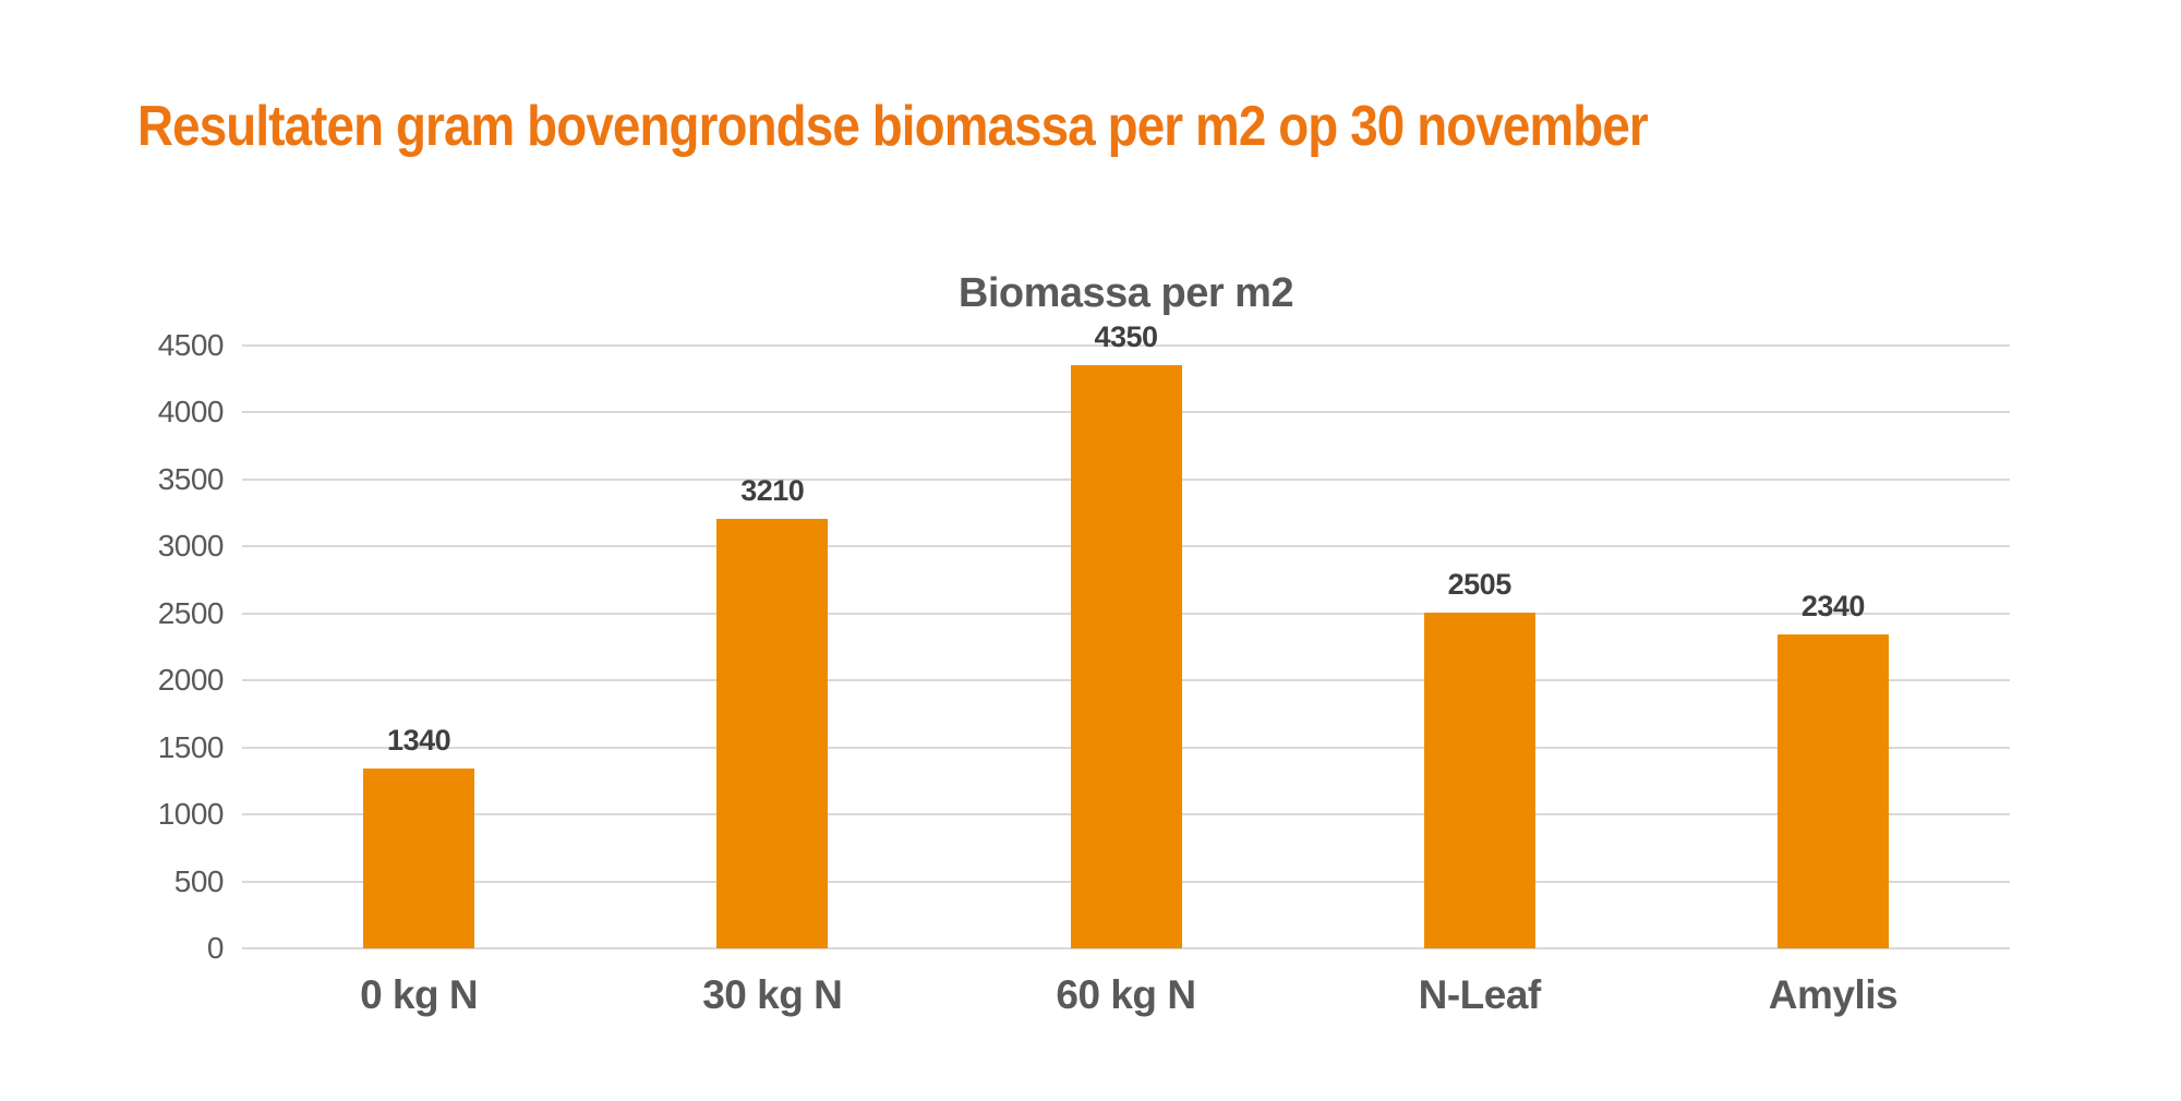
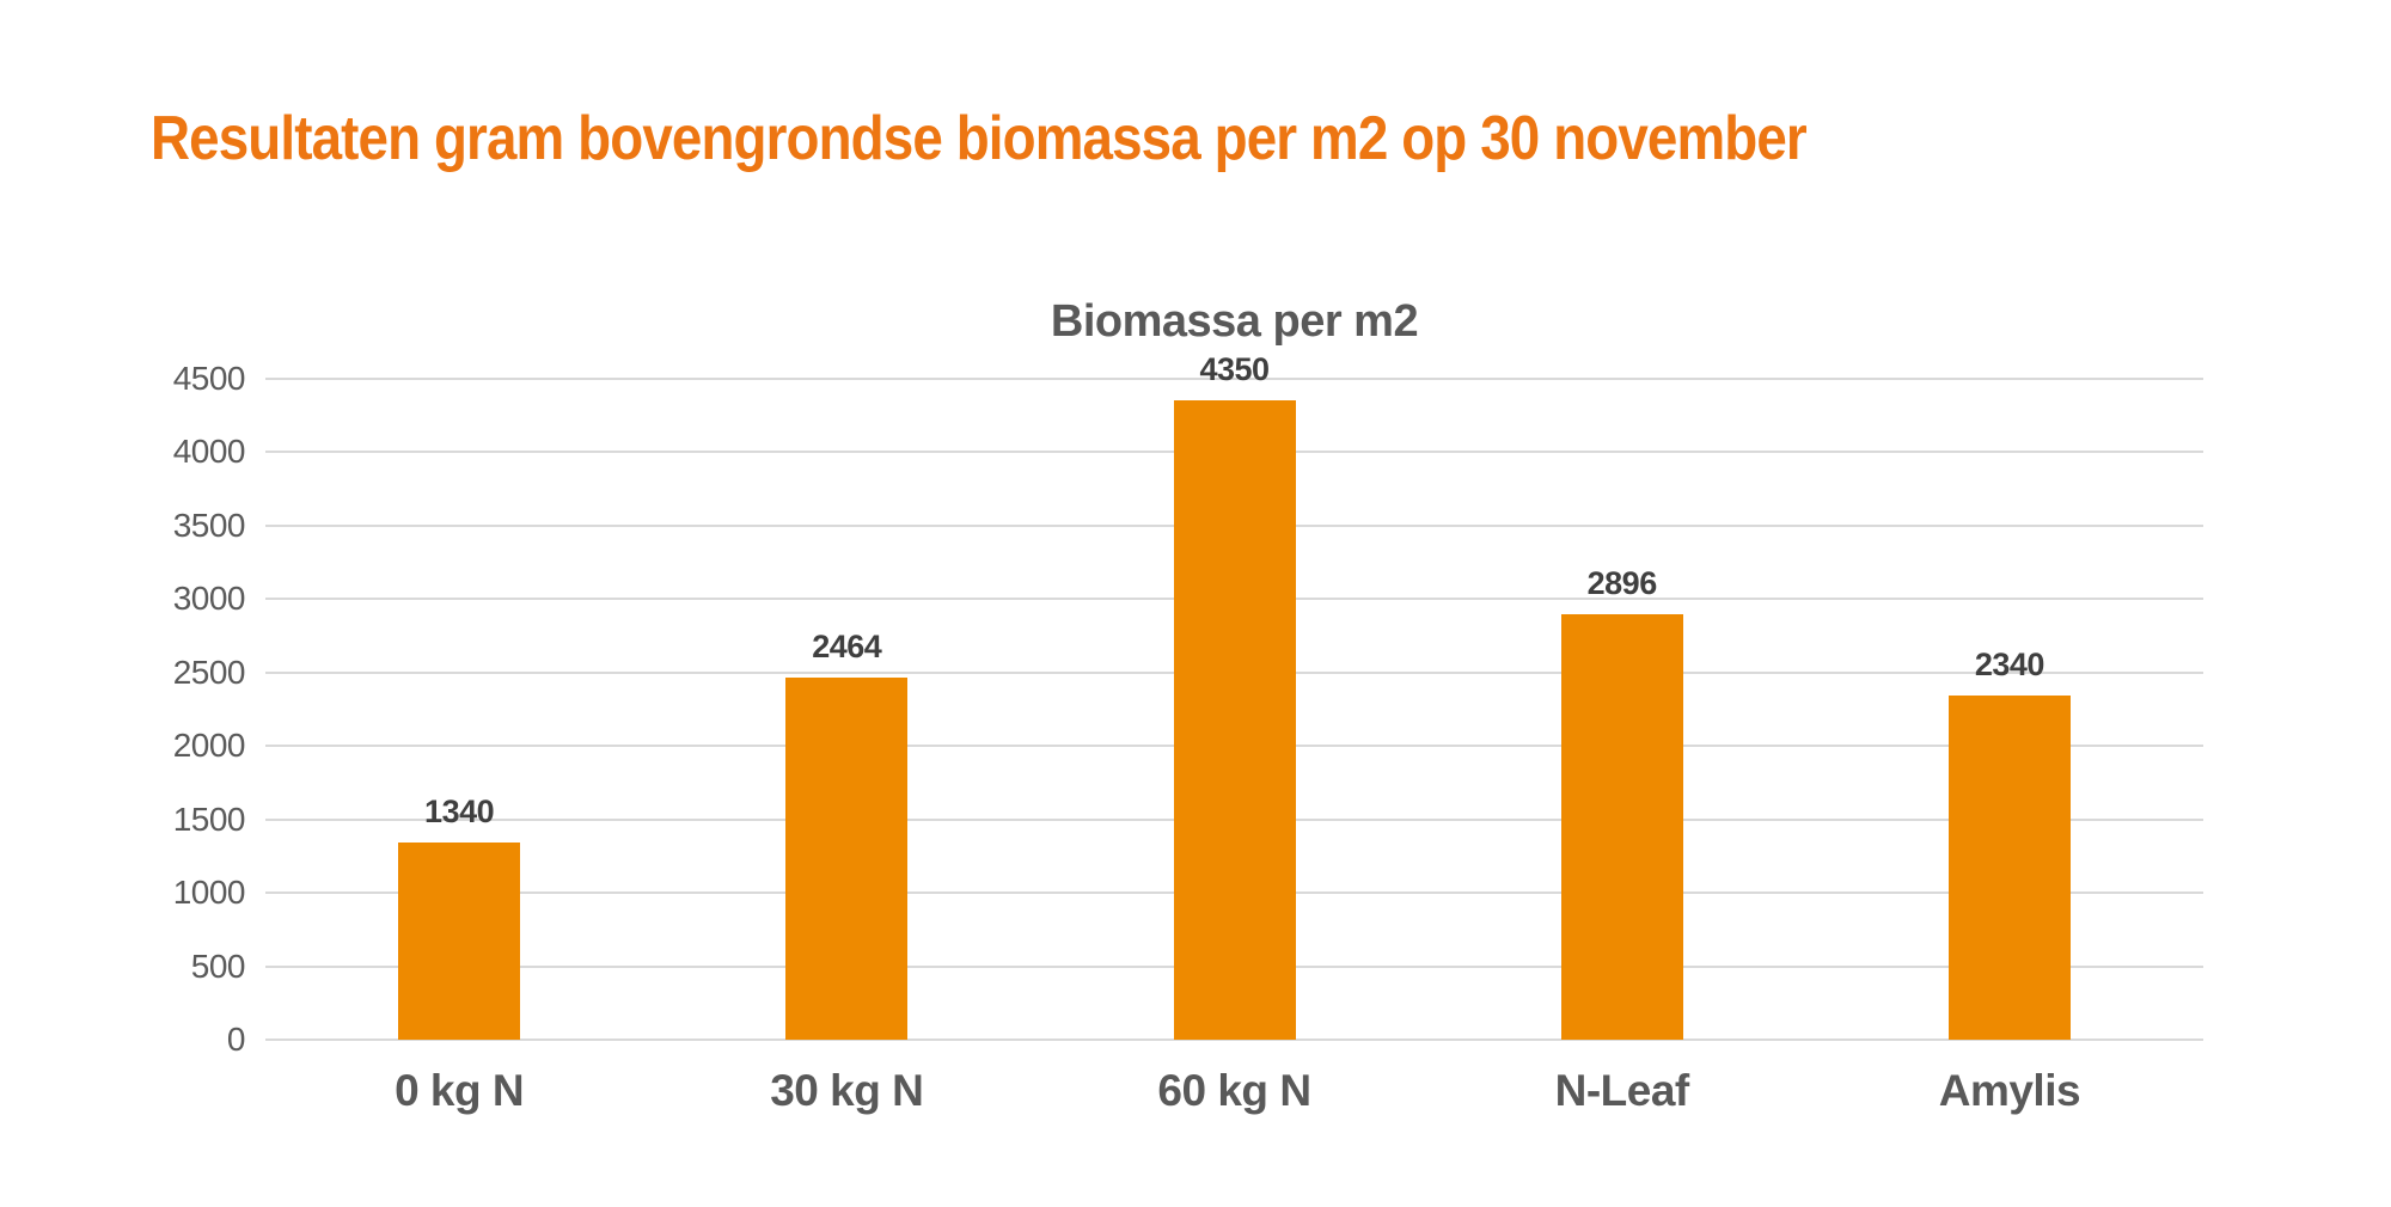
30 kg N: 3210 -> 2464
N-Leaf: 2505 -> 2896
